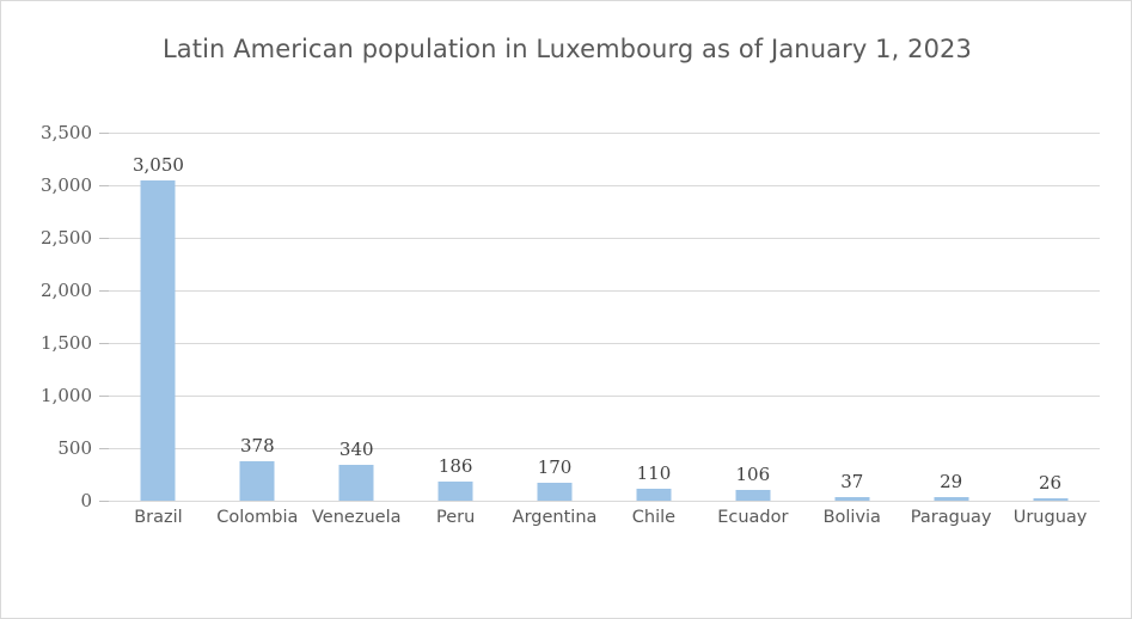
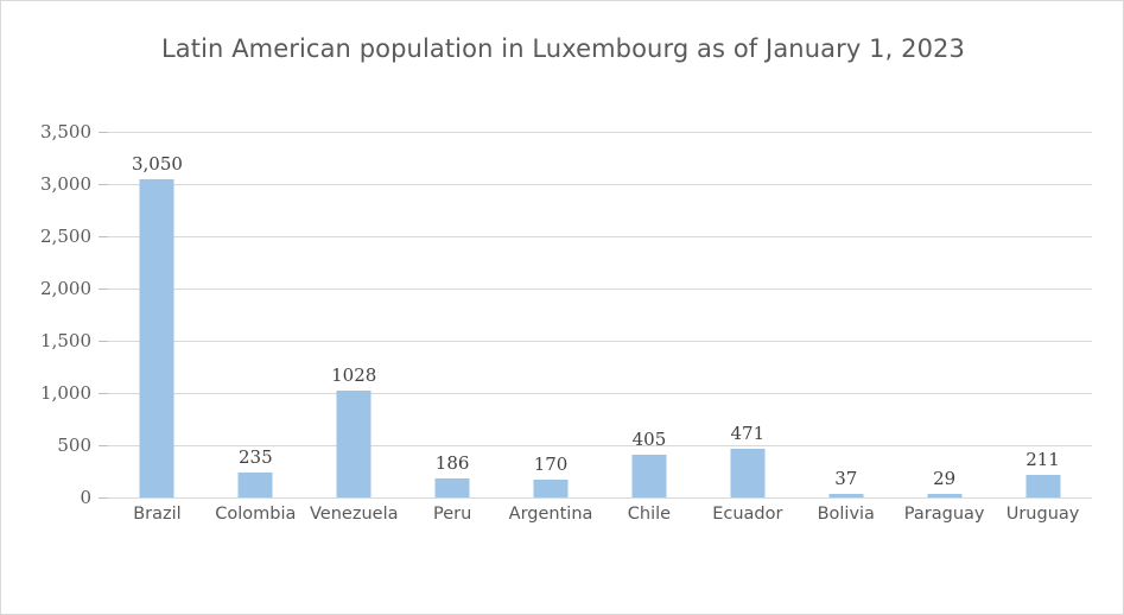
Colombia: 378 -> 235
Venezuela: 340 -> 1028
Chile: 110 -> 405
Ecuador: 106 -> 471
Uruguay: 26 -> 211
